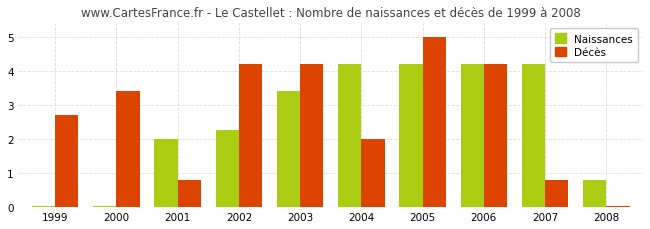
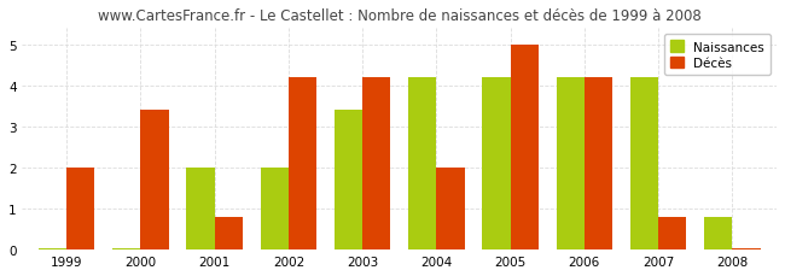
Décès/1999: 2.70 -> 2.00
Naissances/2002: 2.25 -> 2.00
